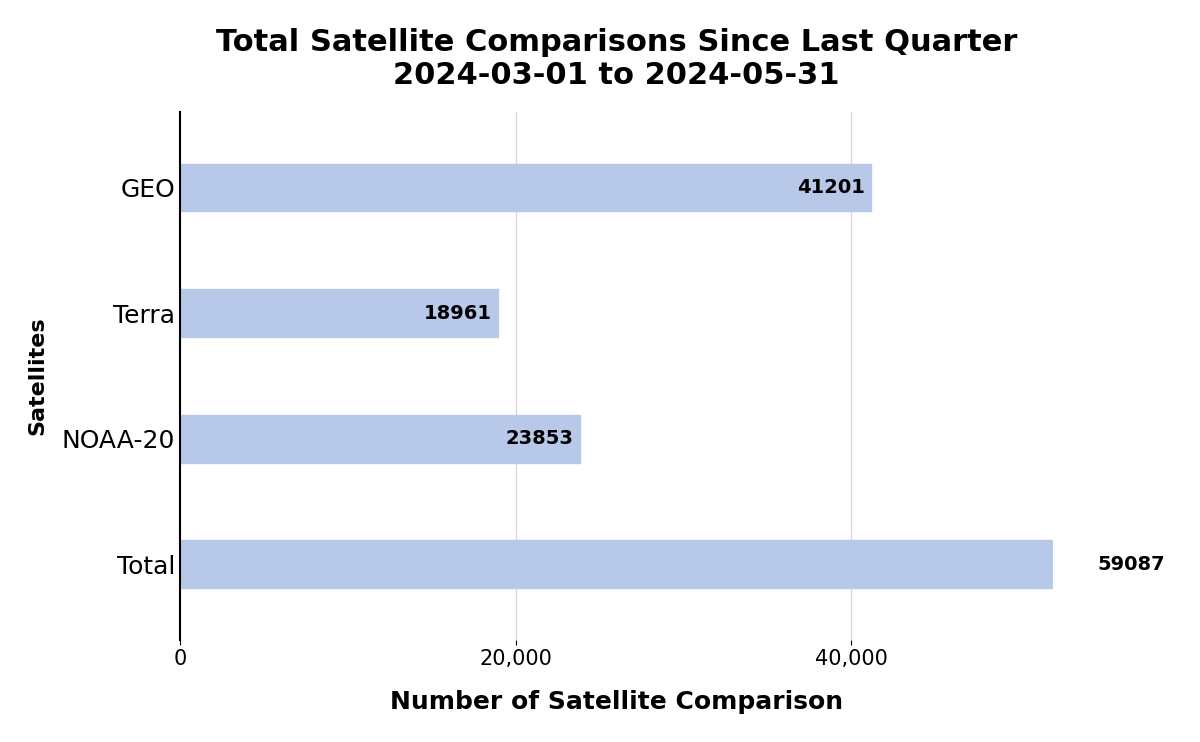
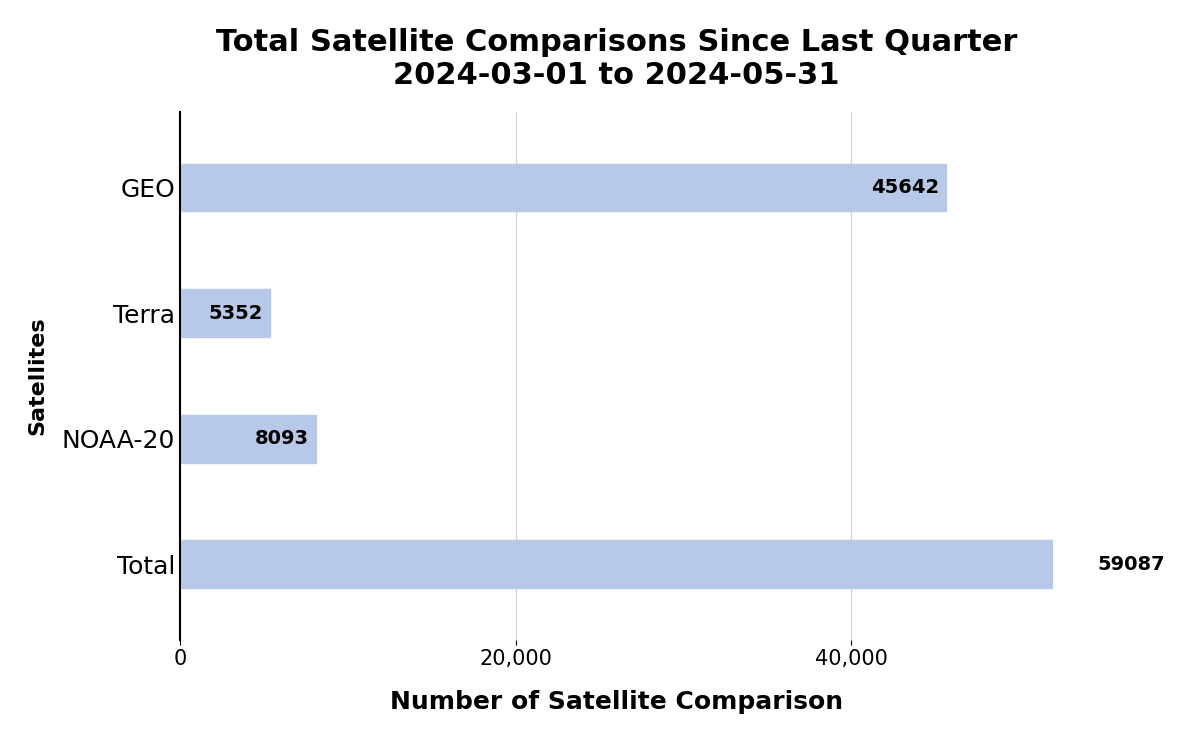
GEO: 41201 -> 45642
Terra: 18961 -> 5352
NOAA-20: 23853 -> 8093
